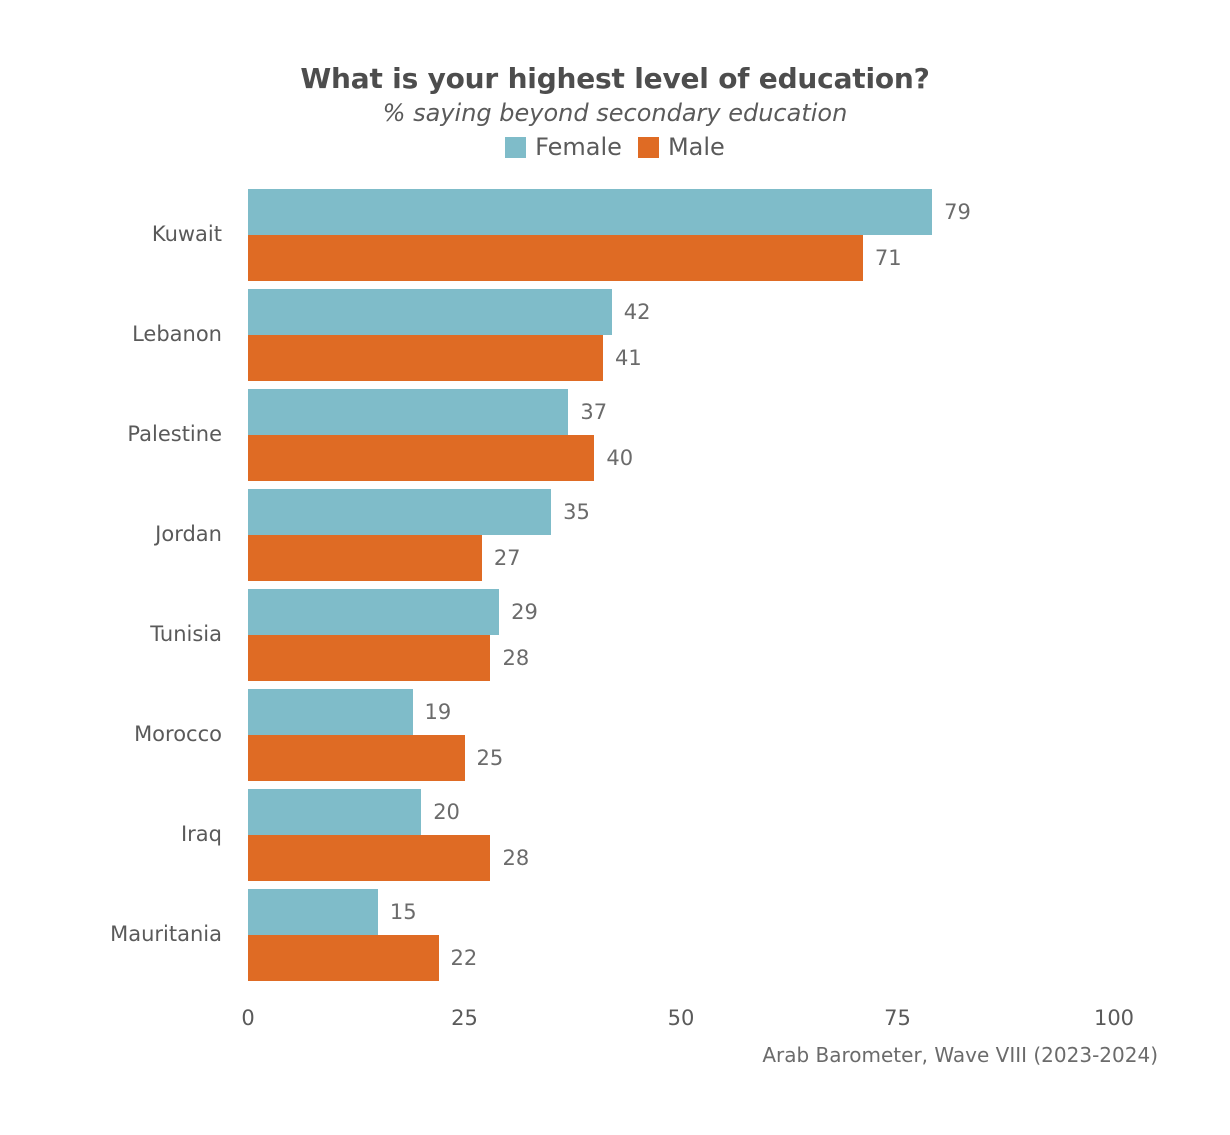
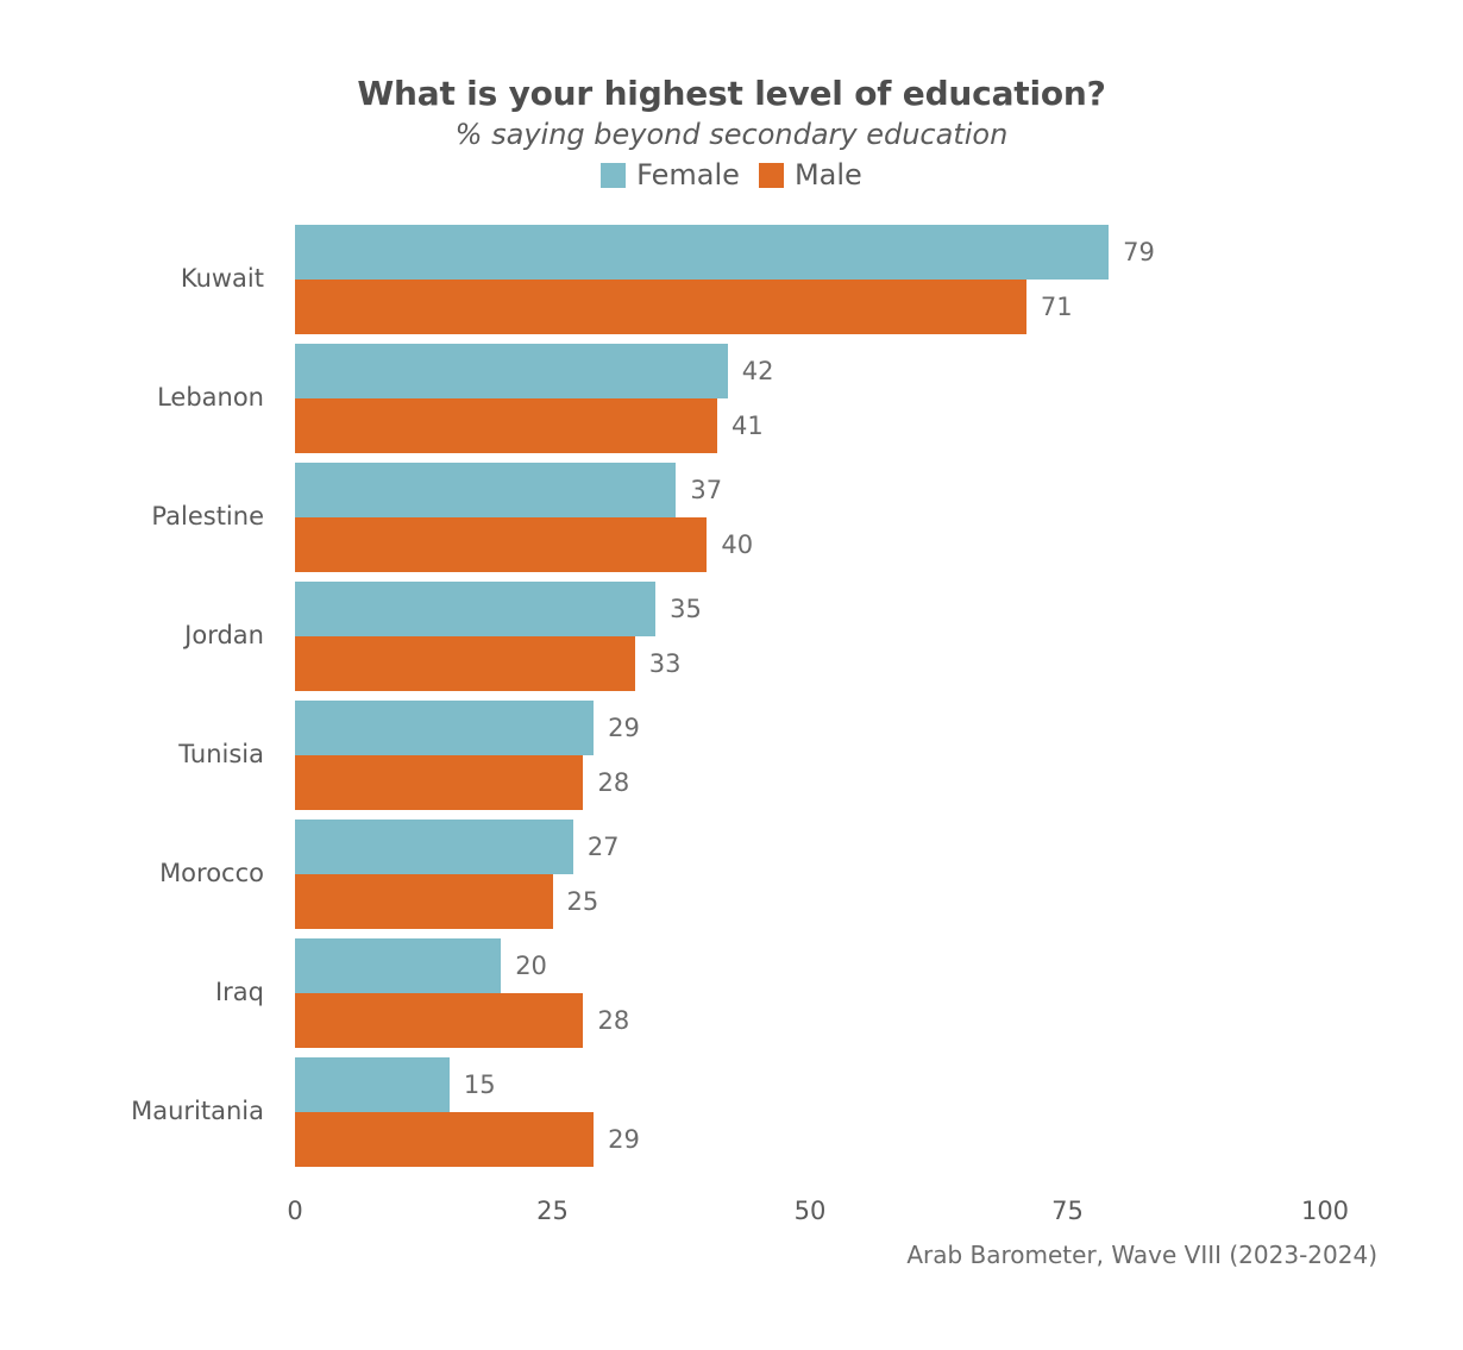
Male/Jordan: 27 -> 33
Female/Morocco: 19 -> 27
Male/Mauritania: 22 -> 29
